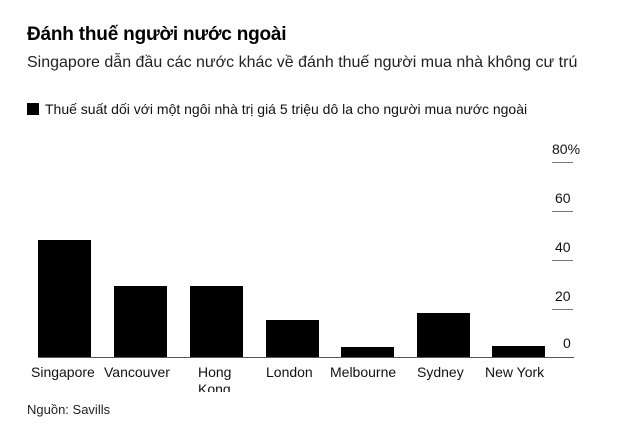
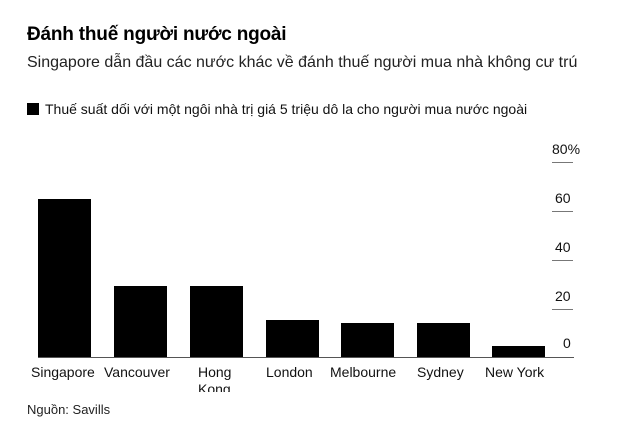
Singapore: 48 -> 65
Melbourne: 4 -> 14
Sydney: 18 -> 14
